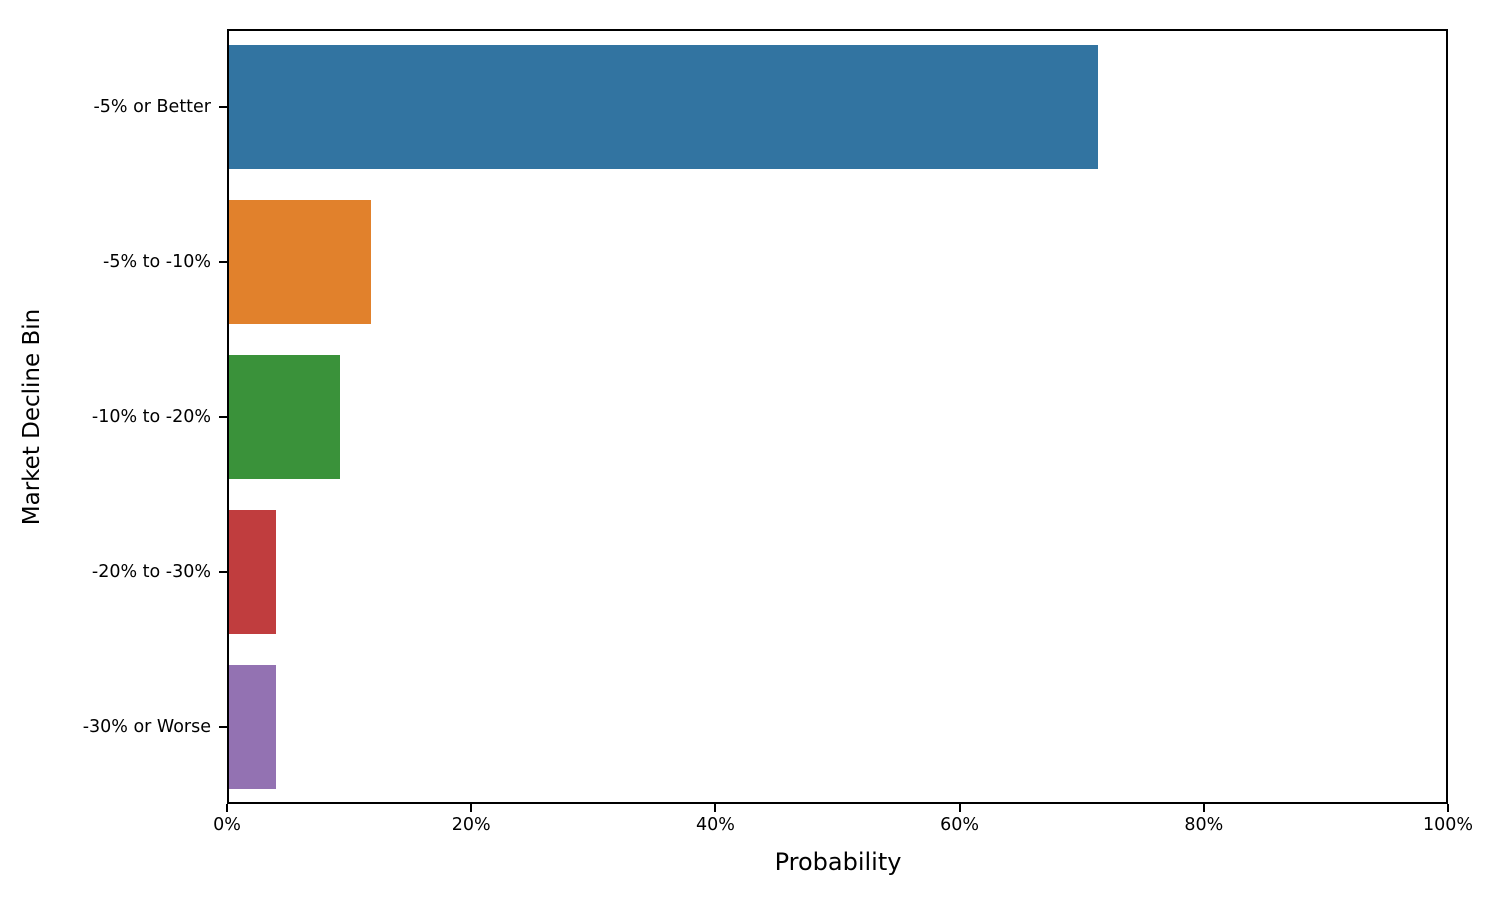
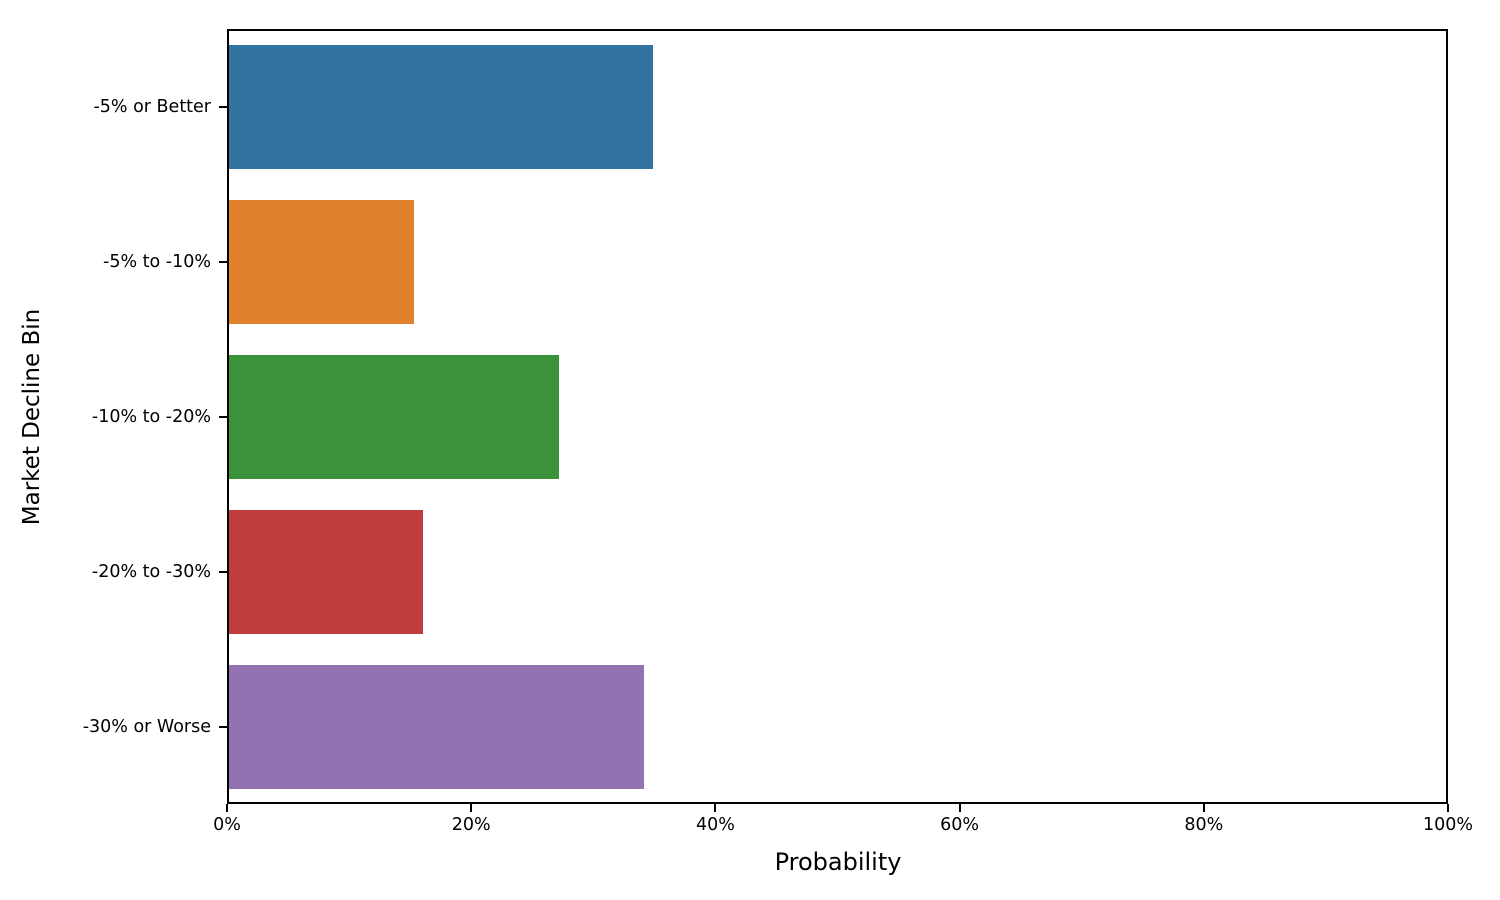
-5% or Better: 71.4% -> 34.8%
-5% to -10%: 11.7% -> 15.2%
-10% to -20%: 9.1% -> 27.1%
-20% to -30%: 3.9% -> 15.9%
-30% or Worse: 3.9% -> 34.1%
